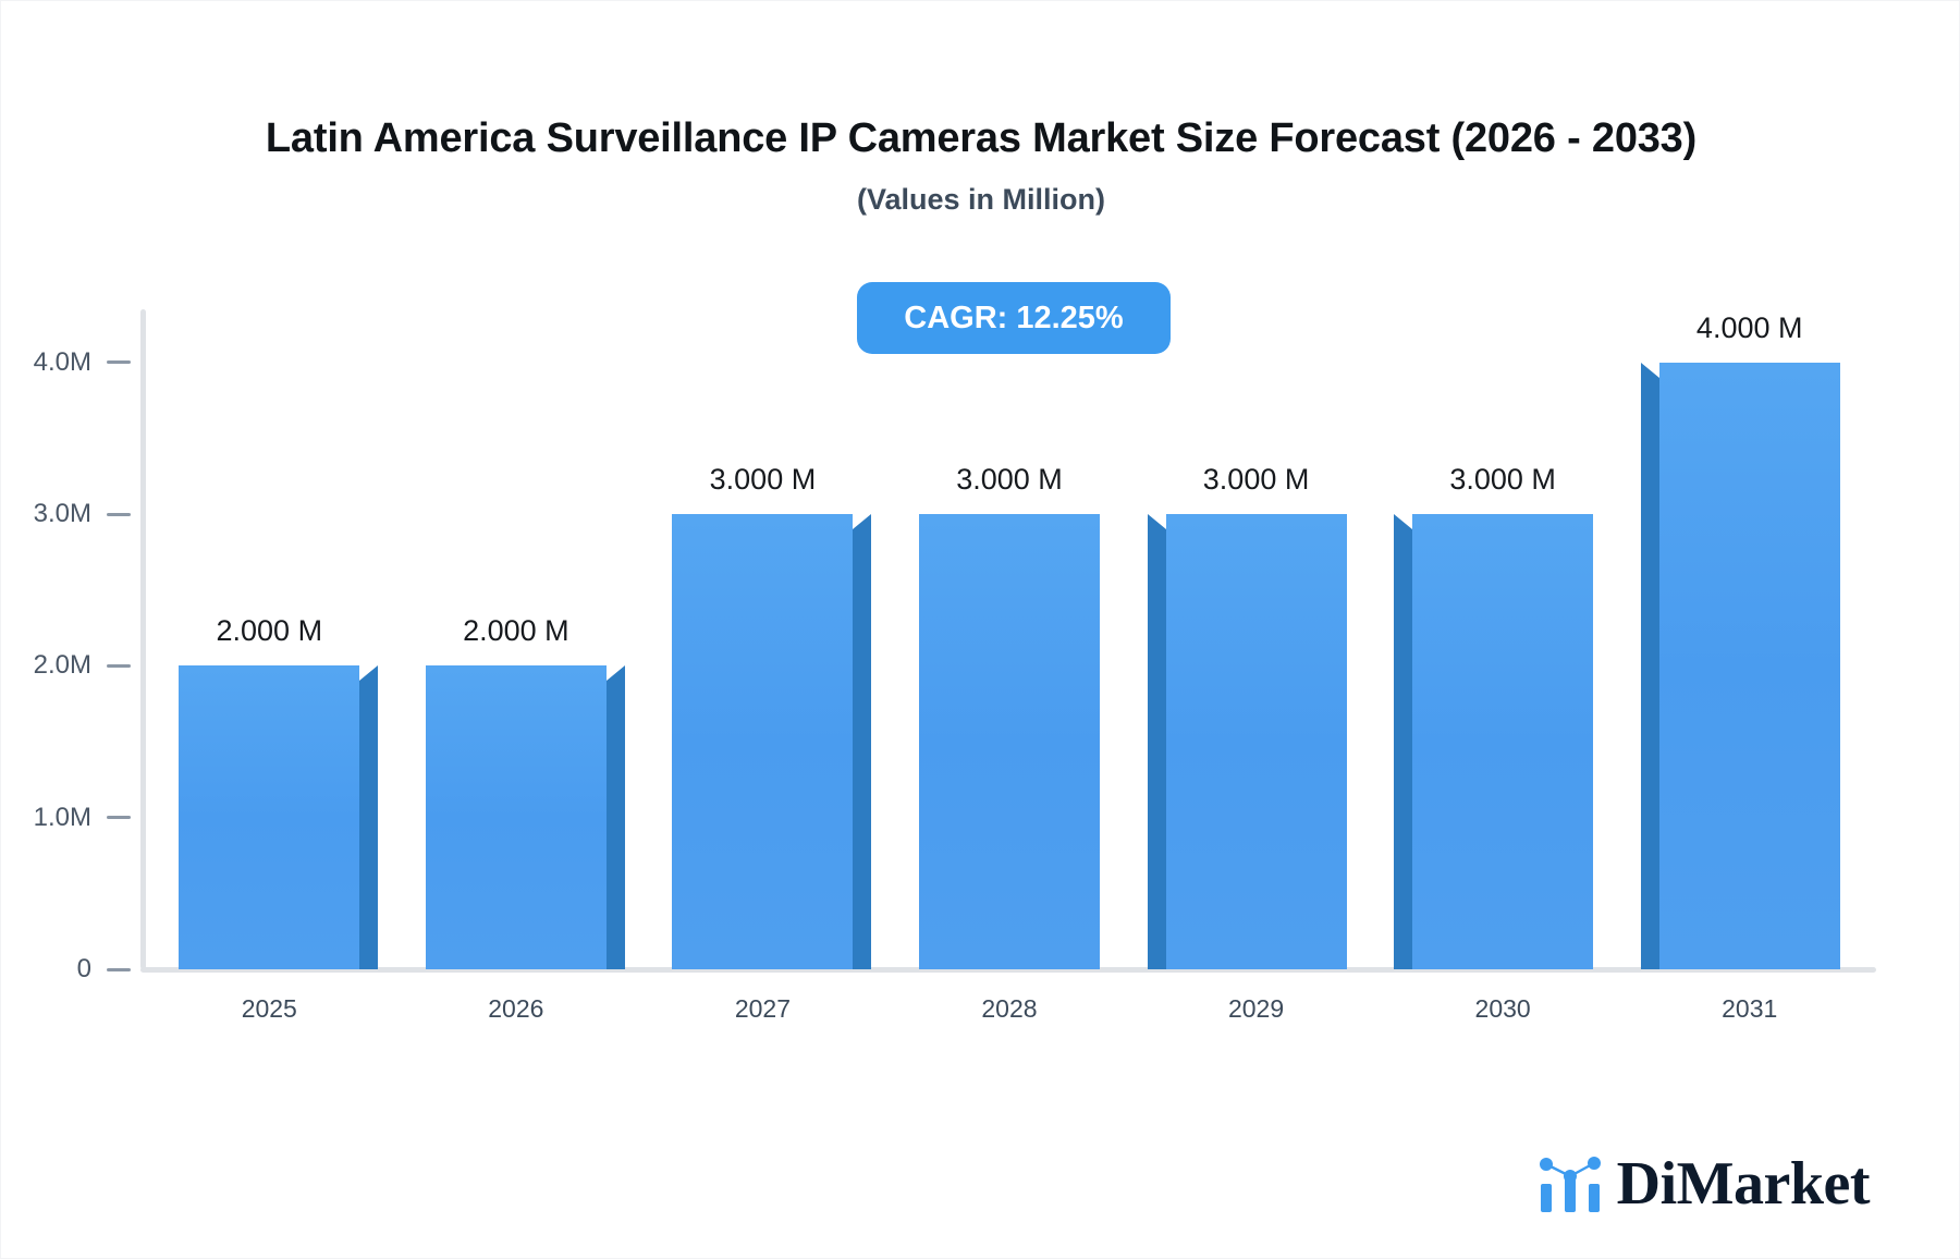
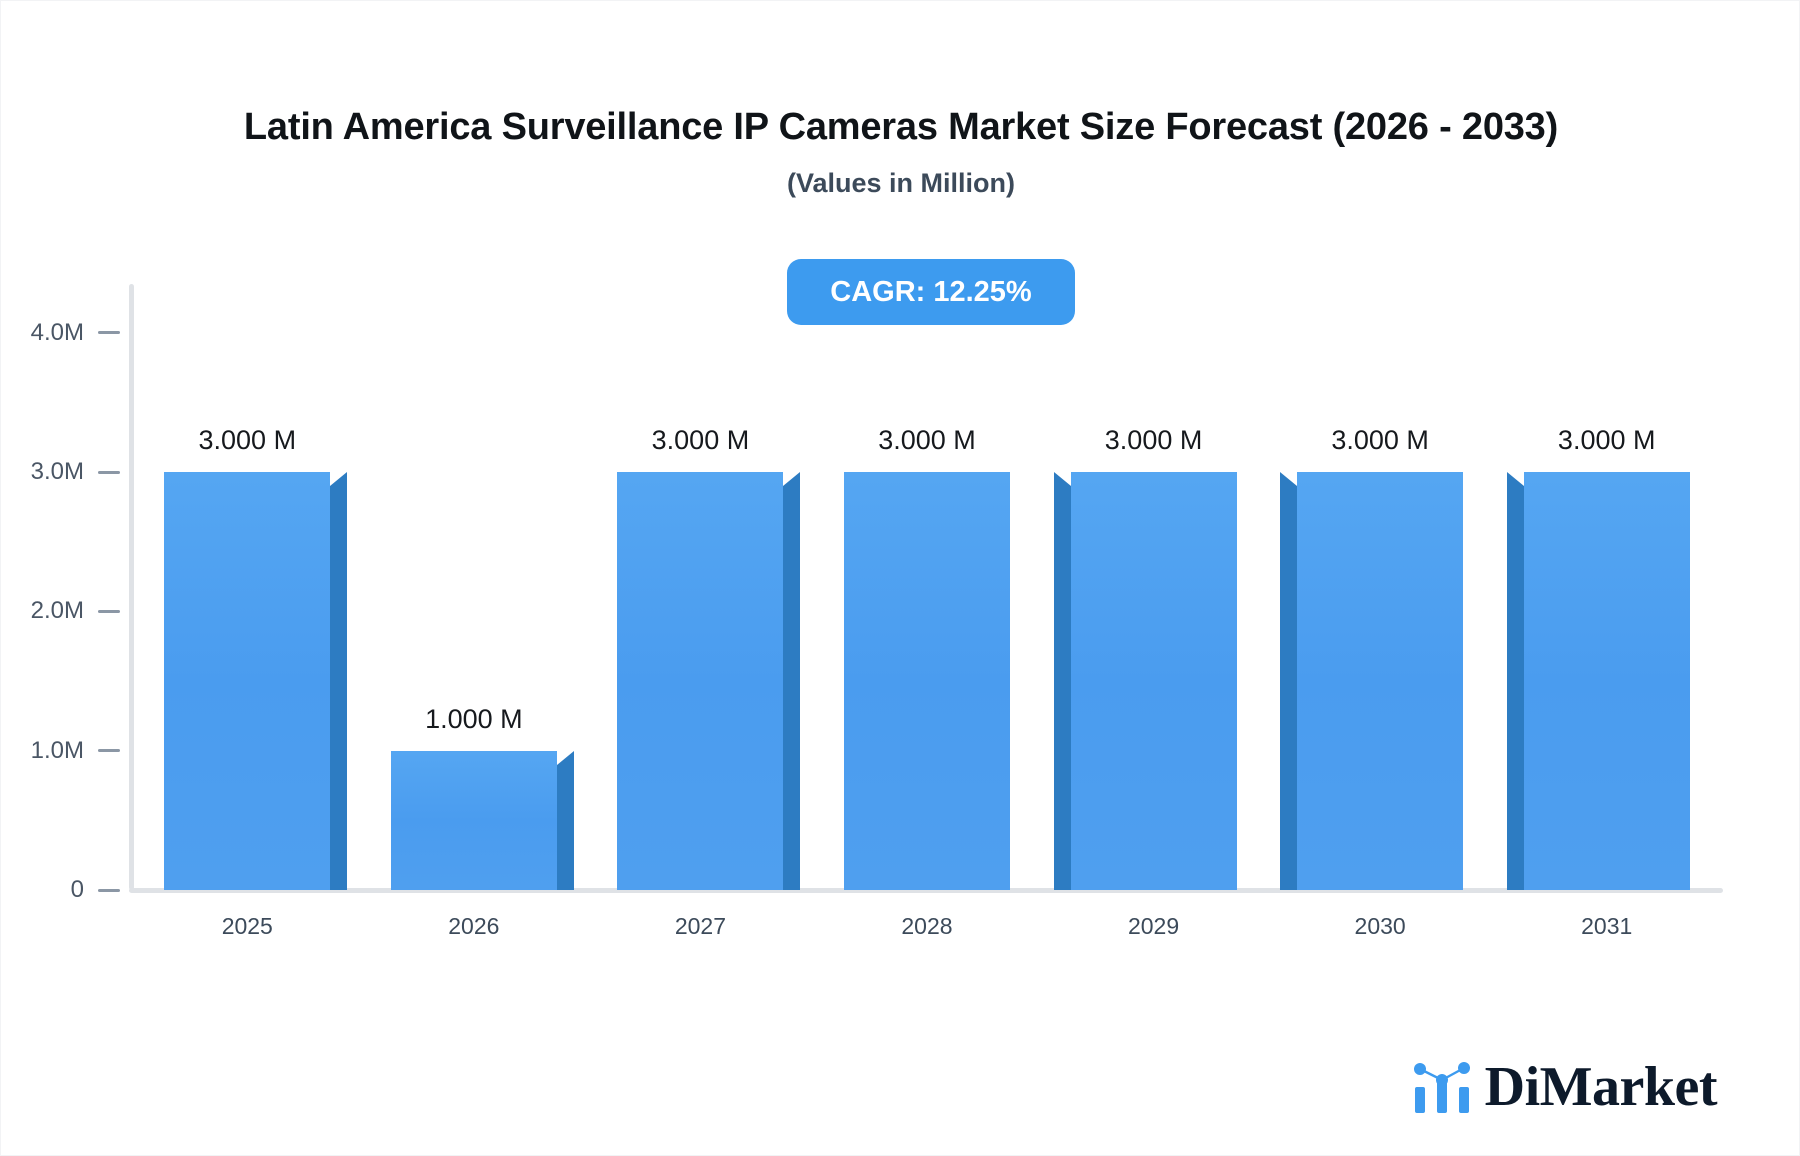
2025: 2.000 -> 3.000
2026: 2.000 -> 1.000
2031: 4.000 -> 3.000
